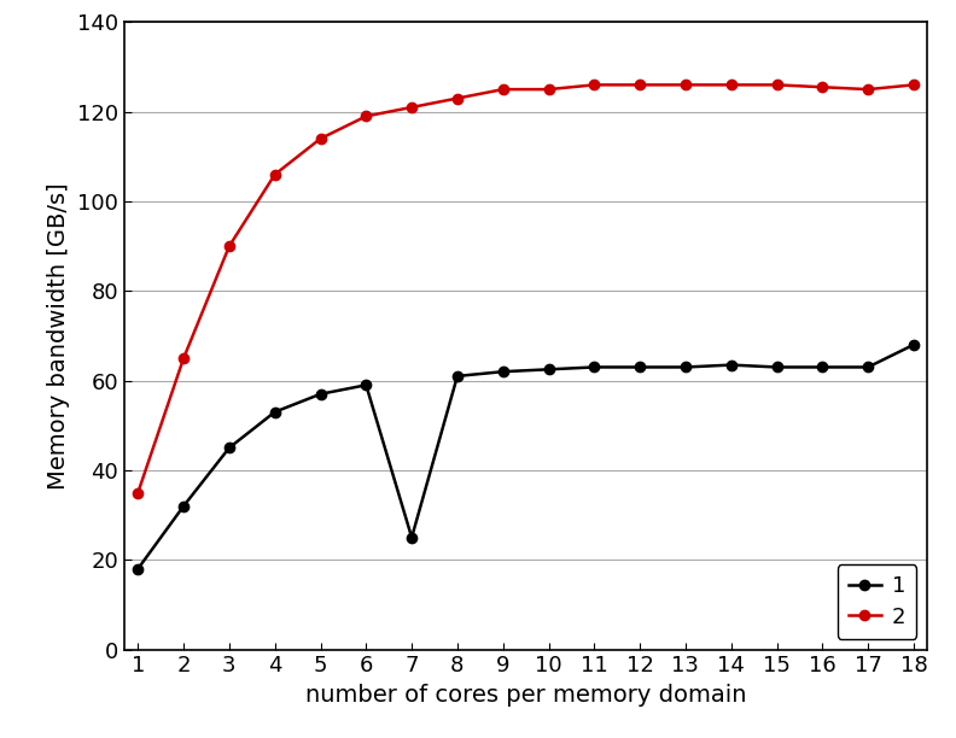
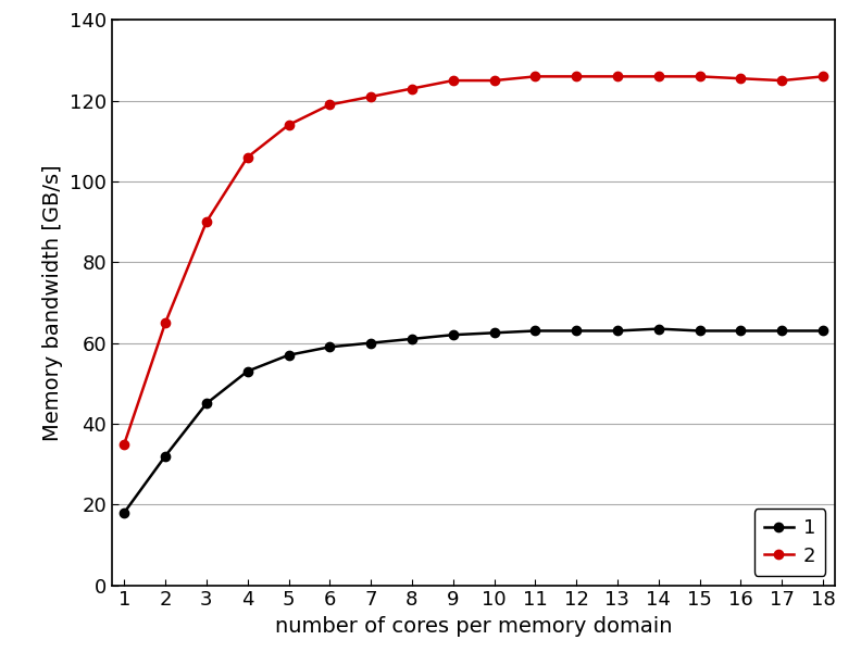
1/7: 25.0 -> 60.0
1/18: 68.0 -> 63.0
